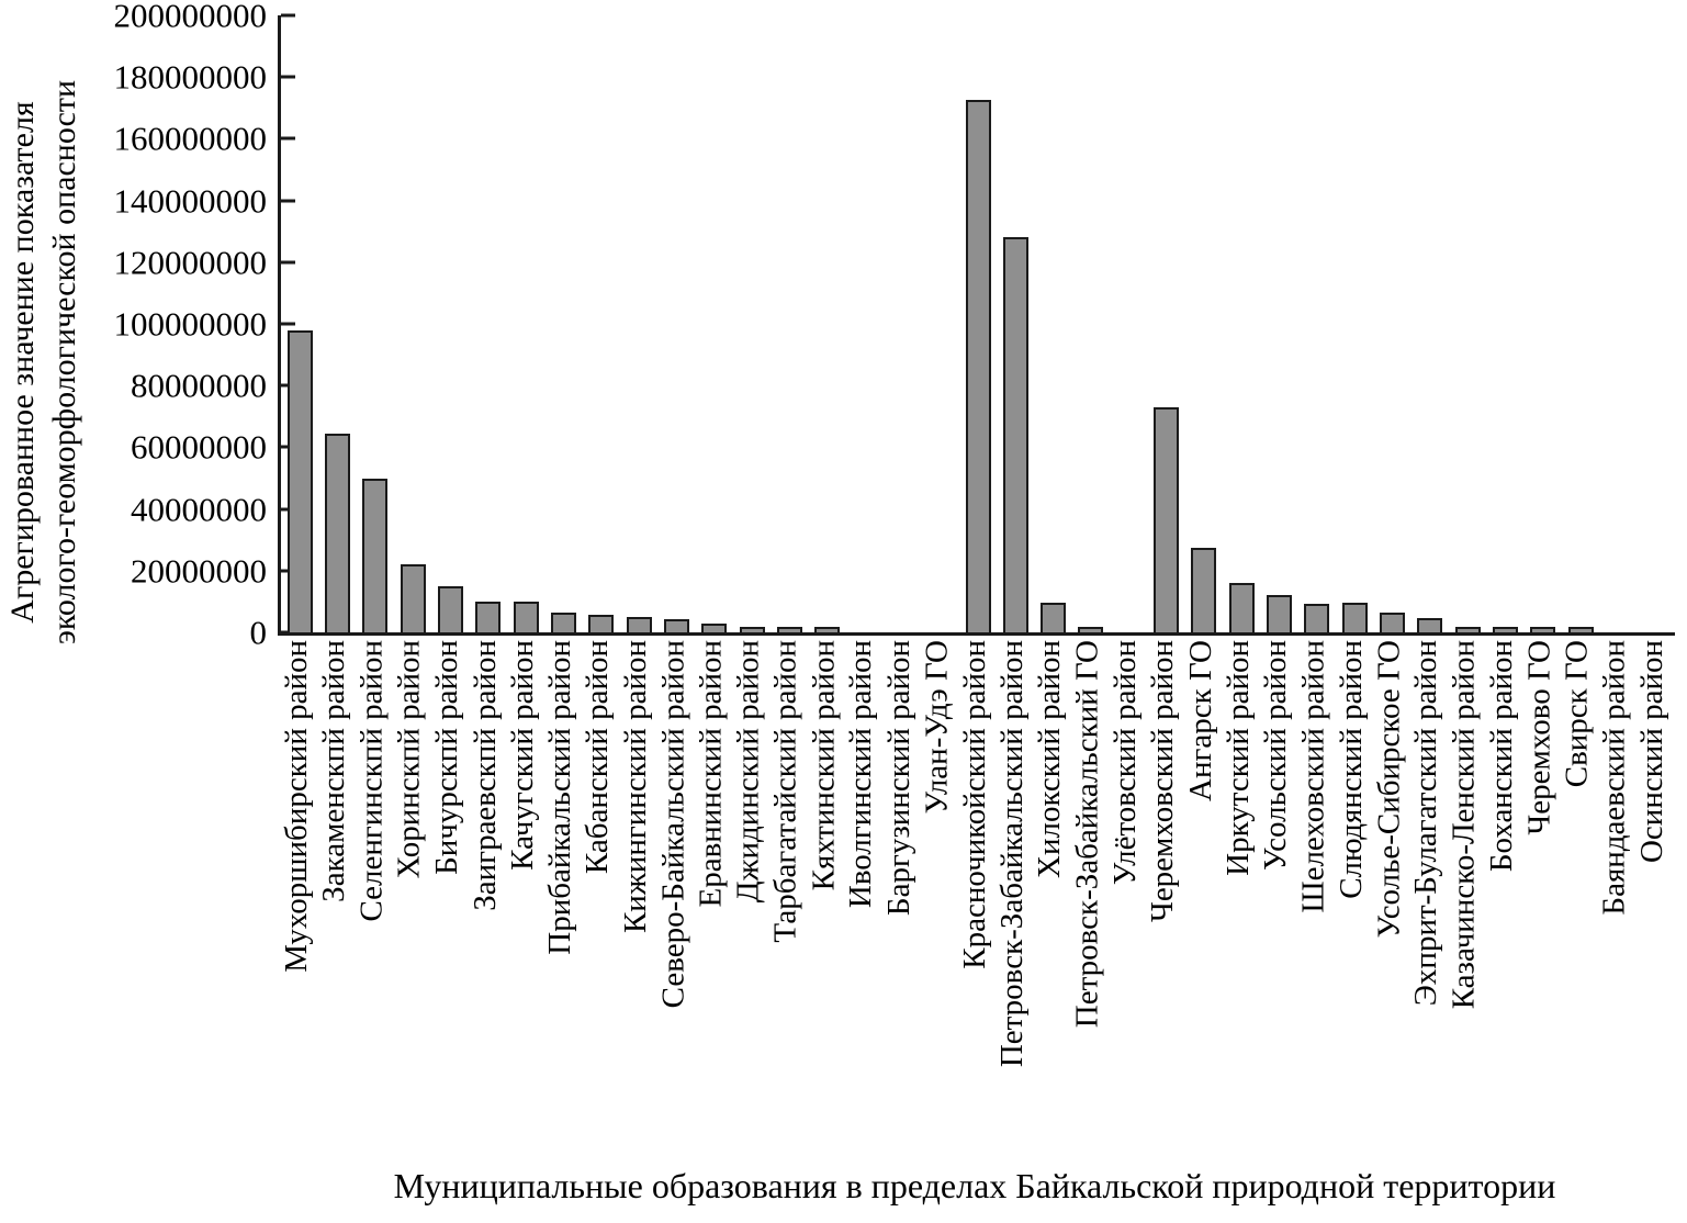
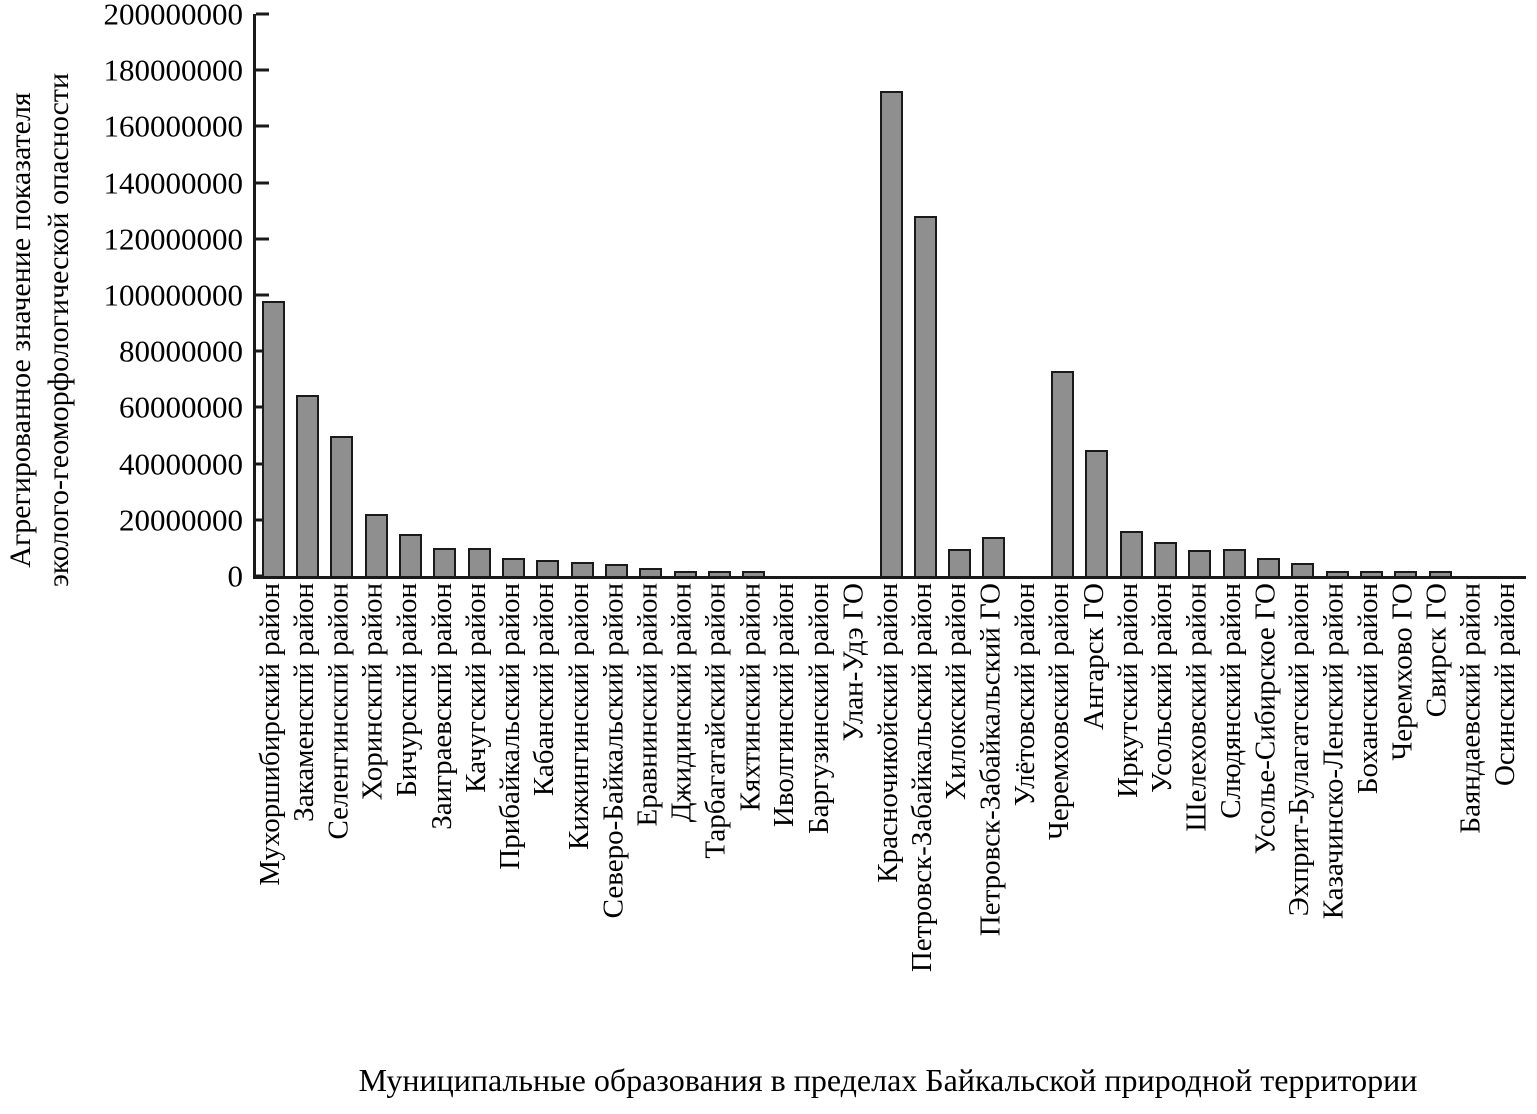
Петровск-Забайкальский ГО: 2000000 -> 14000000
Ангарск ГО: 28000000 -> 45000000
